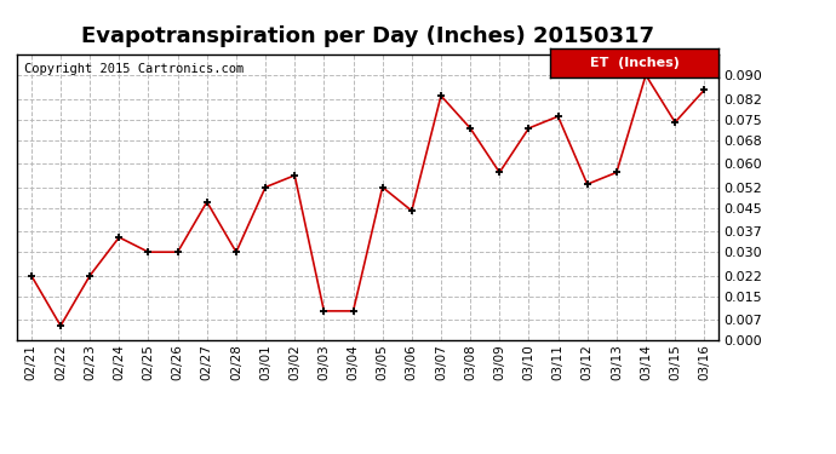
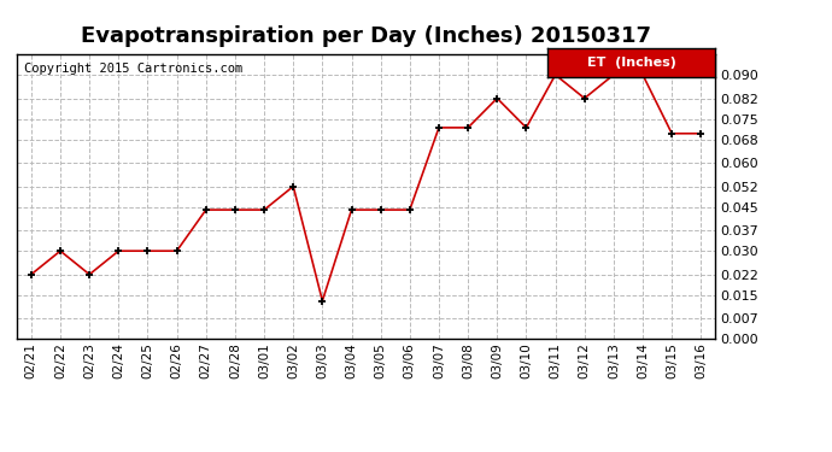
02/22: 0.005 -> 0.030
02/24: 0.035 -> 0.030
02/27: 0.047 -> 0.044
02/28: 0.030 -> 0.044
03/01: 0.052 -> 0.044
03/02: 0.056 -> 0.052
03/03: 0.010 -> 0.013
03/04: 0.010 -> 0.044
03/05: 0.052 -> 0.044
03/07: 0.083 -> 0.072
03/09: 0.057 -> 0.082
03/11: 0.076 -> 0.090
03/12: 0.053 -> 0.082
03/13: 0.057 -> 0.090
03/15: 0.074 -> 0.070
03/16: 0.085 -> 0.070
